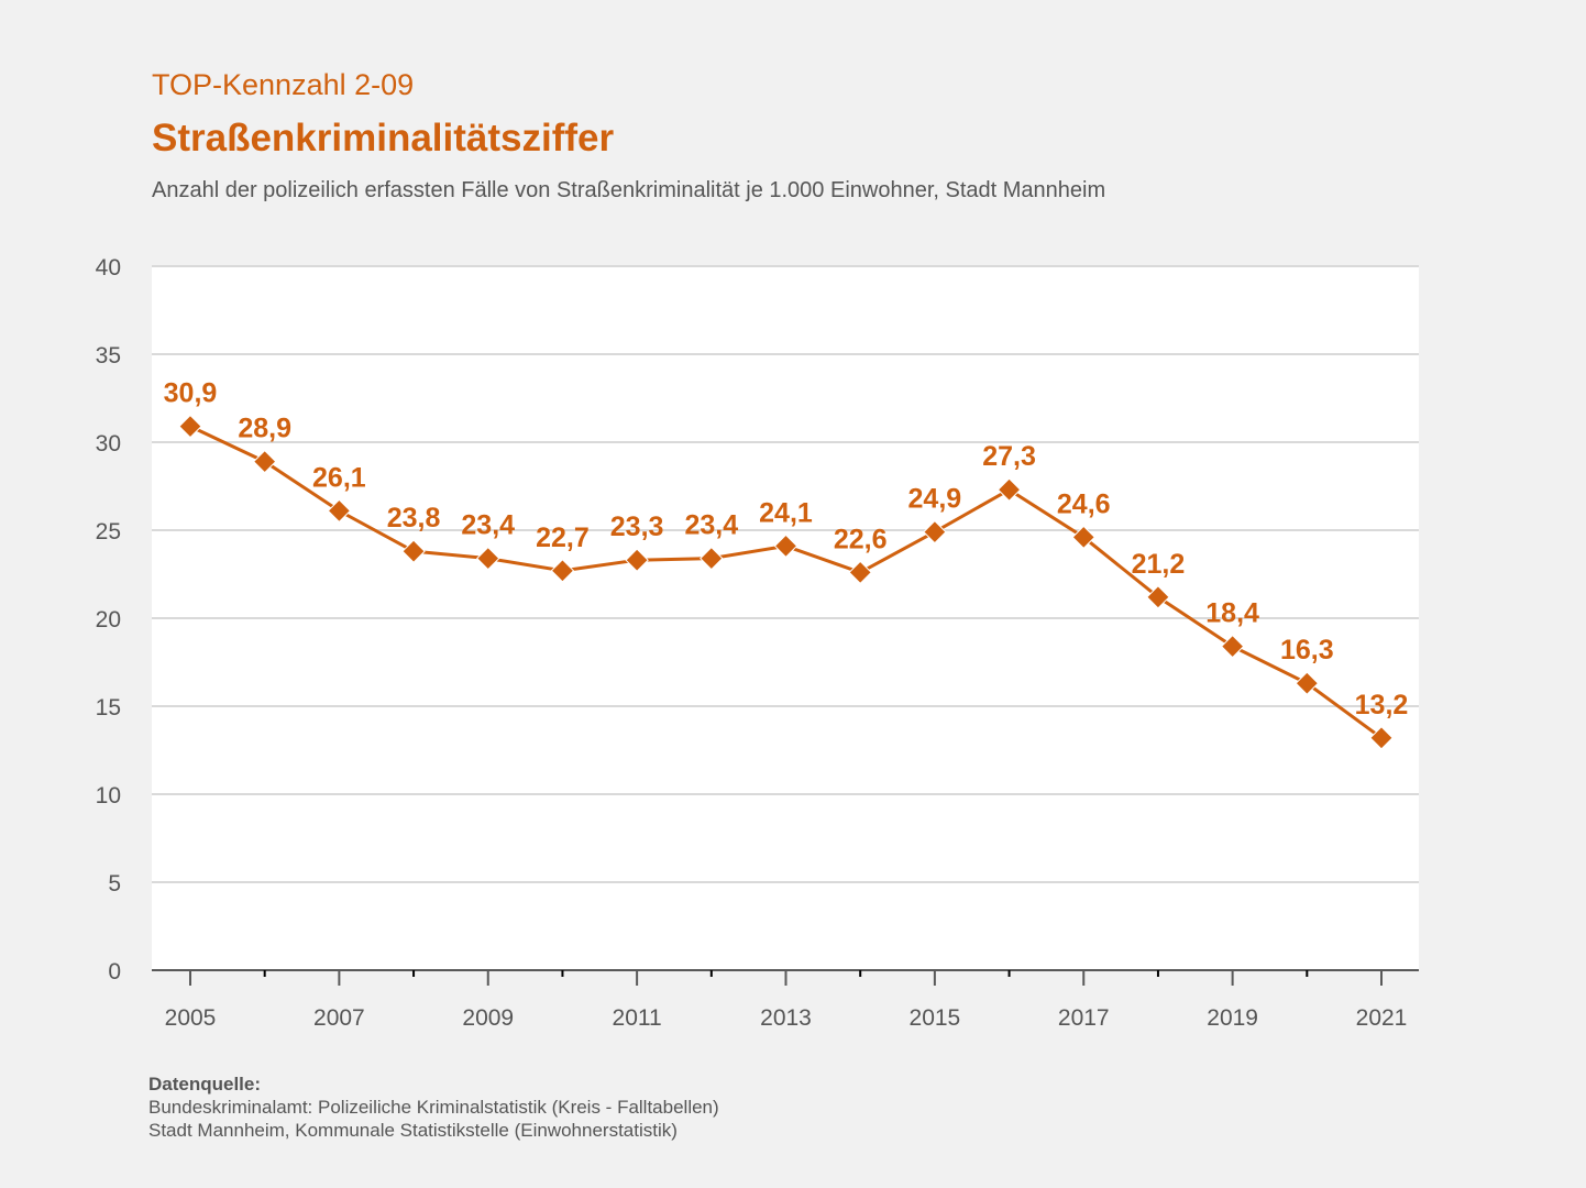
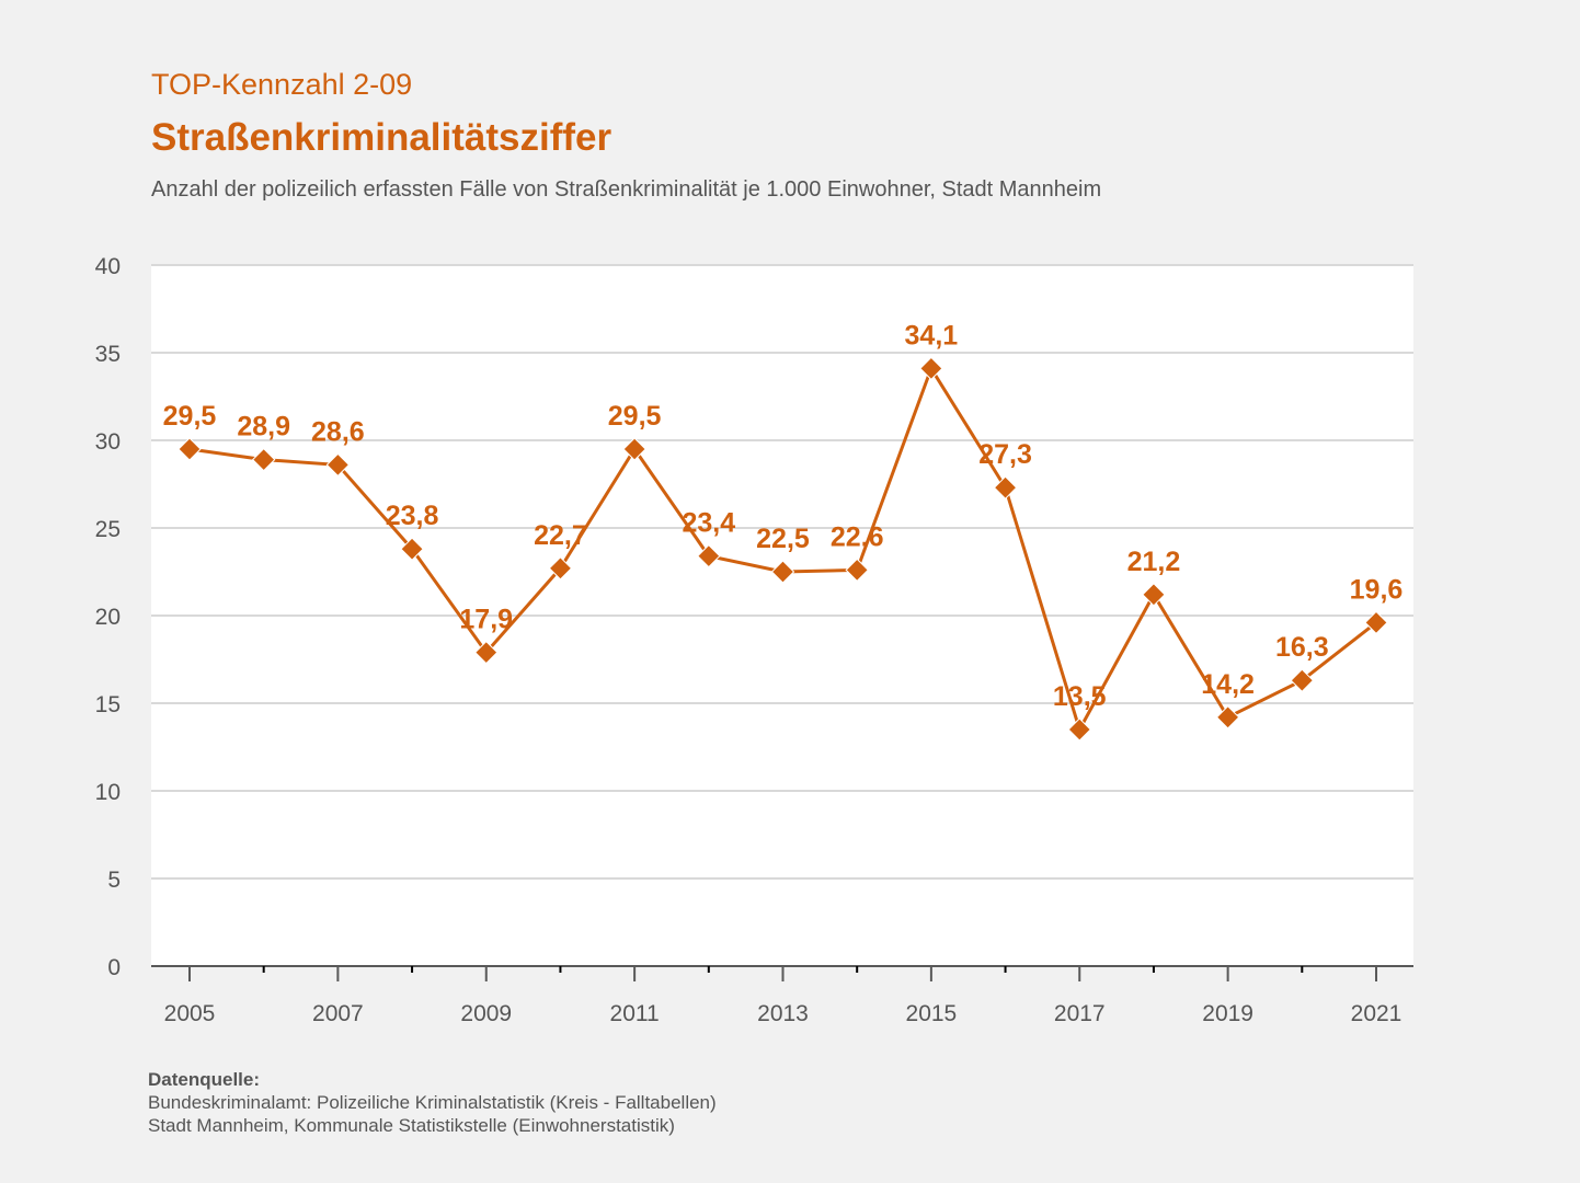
2005: 30,9 -> 29,5
2007: 26,1 -> 28,6
2009: 23,4 -> 17,9
2011: 23,3 -> 29,5
2013: 24,1 -> 22,5
2015: 24,9 -> 34,1
2017: 24,6 -> 13,5
2019: 18,4 -> 14,2
2021: 13,2 -> 19,6
